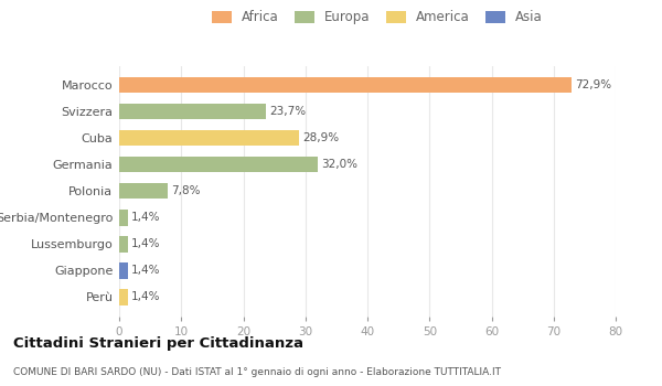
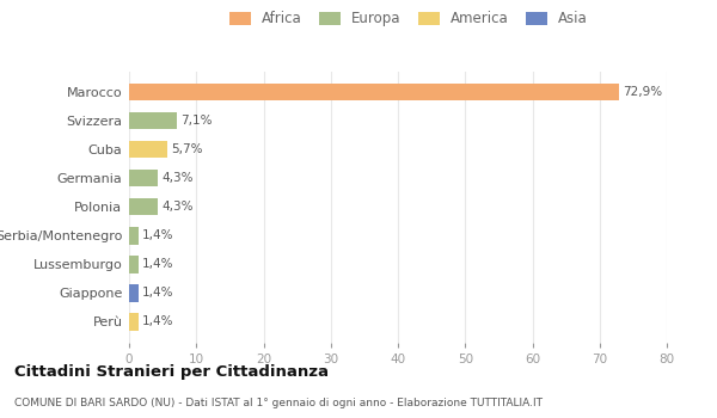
Svizzera: 23,7% -> 7,1%
Cuba: 28,9% -> 5,7%
Germania: 32,0% -> 4,3%
Polonia: 7,8% -> 4,3%
